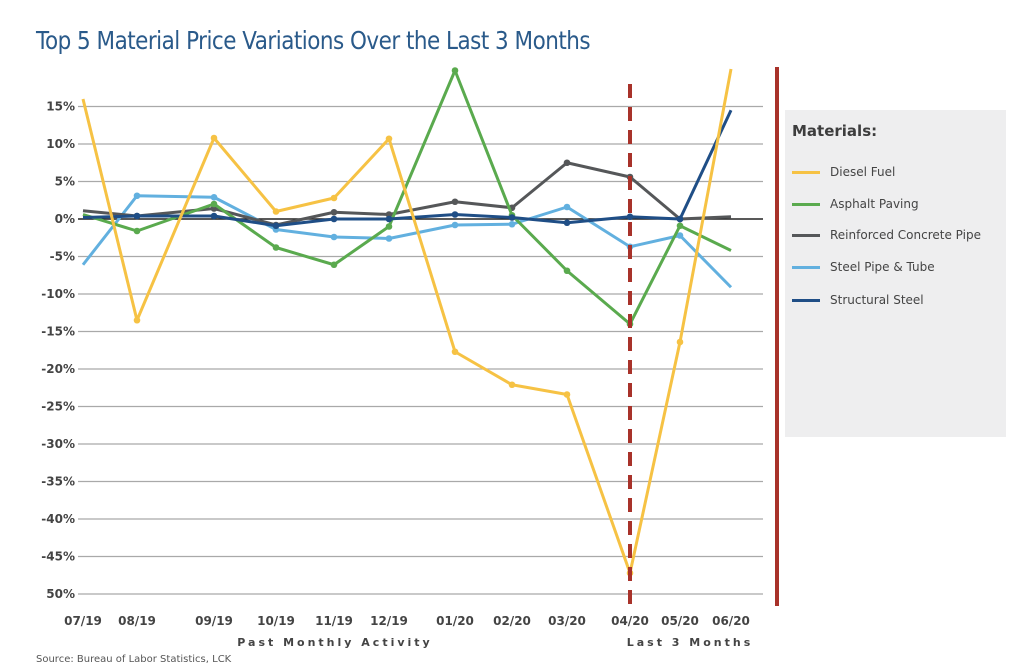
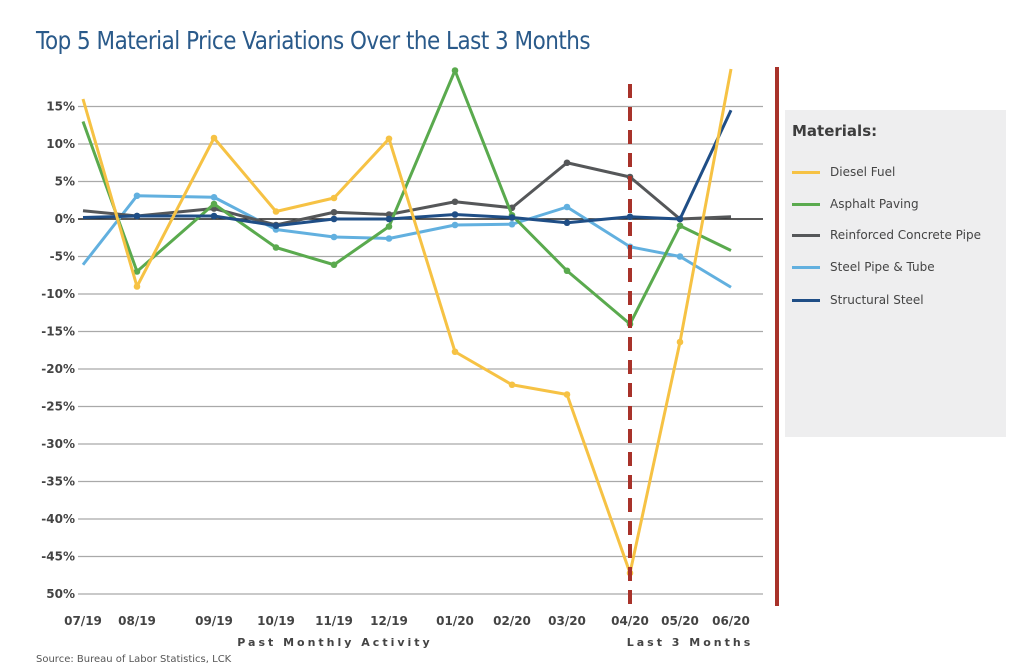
Asphalt Paving/07/19: 1% -> 13%
Diesel Fuel/08/19: -14% -> -9%
Asphalt Paving/08/19: -2% -> -7%
Steel Pipe & Tube/05/20: -2% -> -5%
